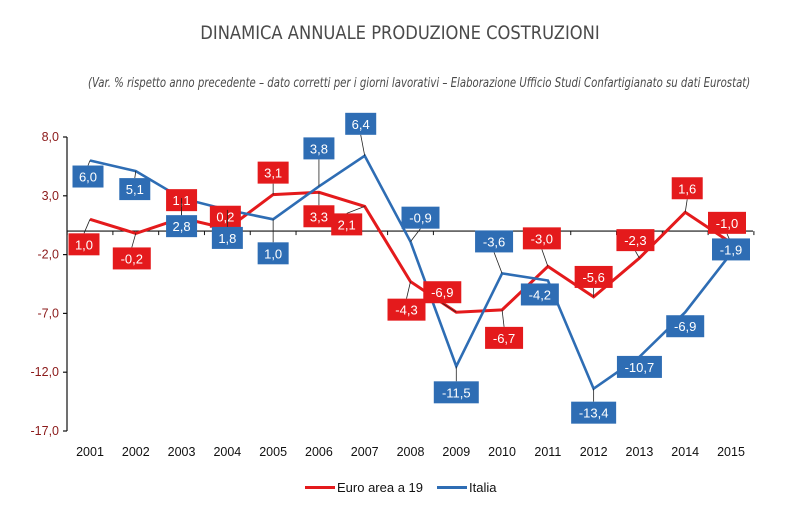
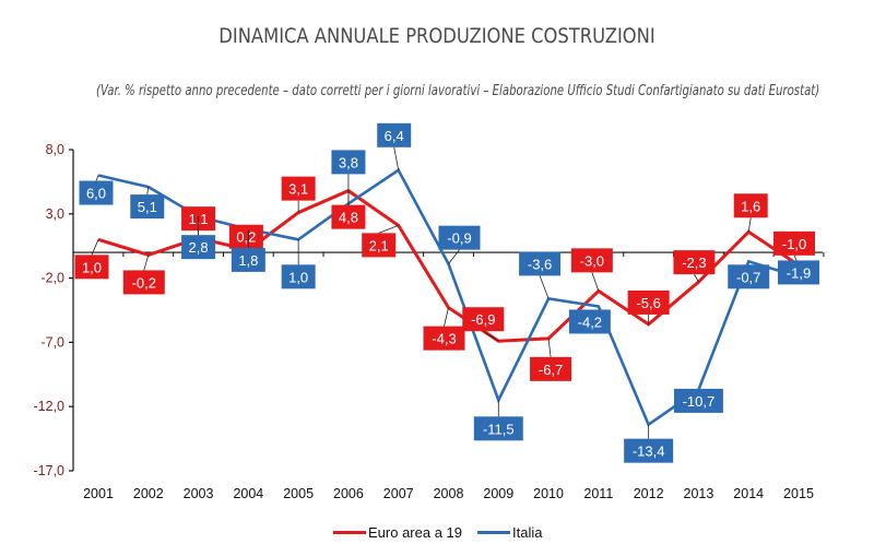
Euro area a 19/2006: 3,3 -> 4,8
Italia/2014: -6,9 -> -0,7
